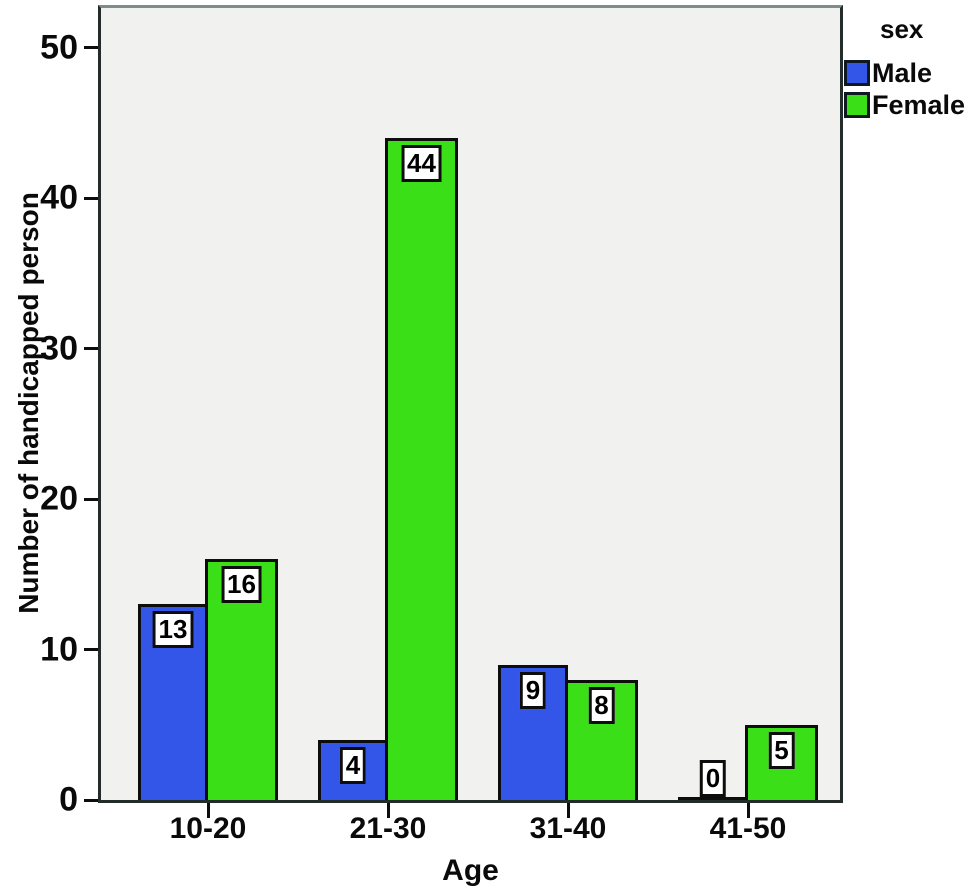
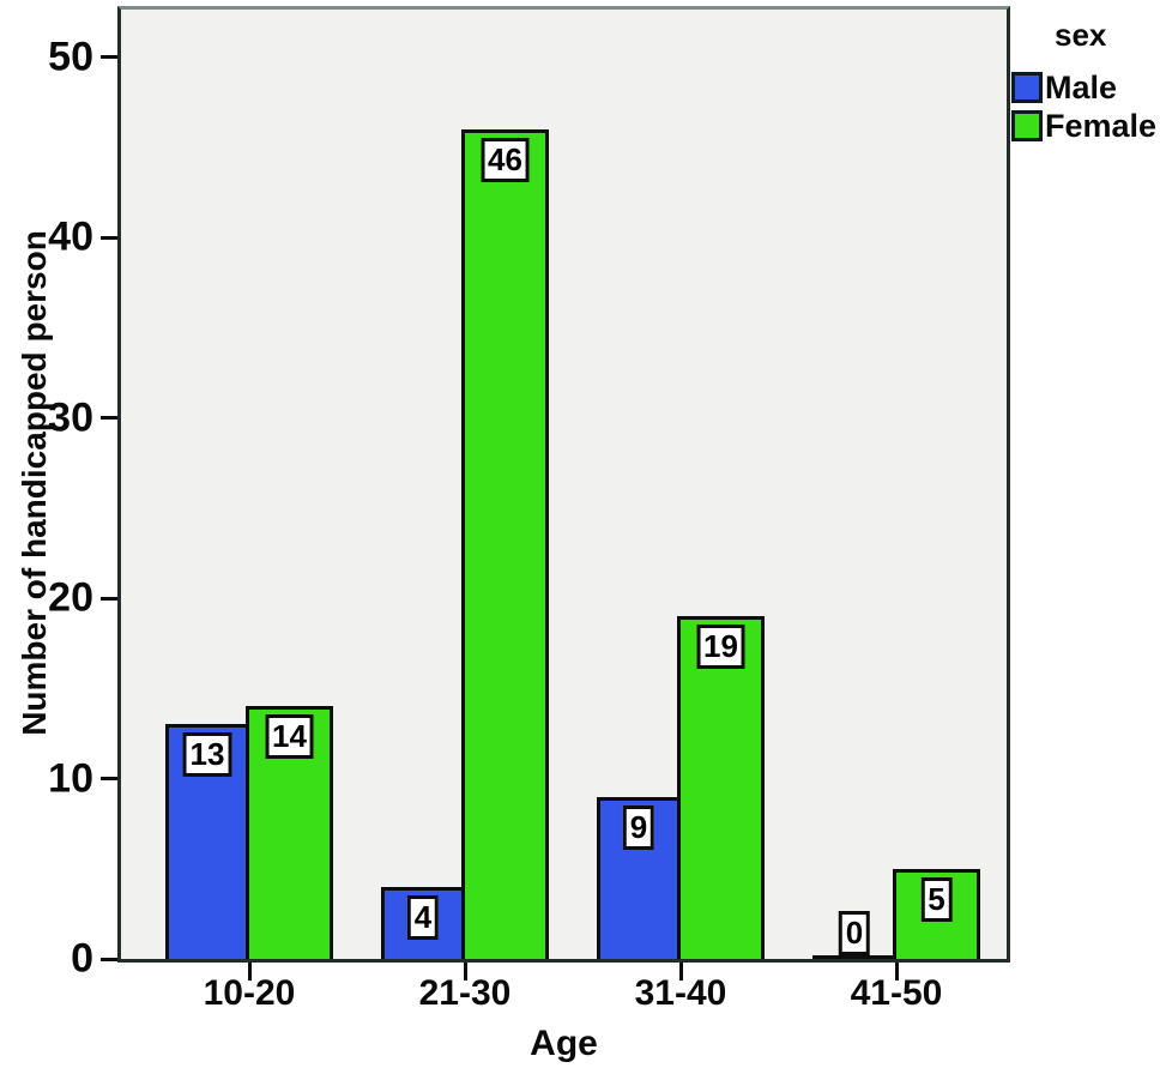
Female/10-20: 16 -> 14
Female/21-30: 44 -> 46
Female/31-40: 8 -> 19
